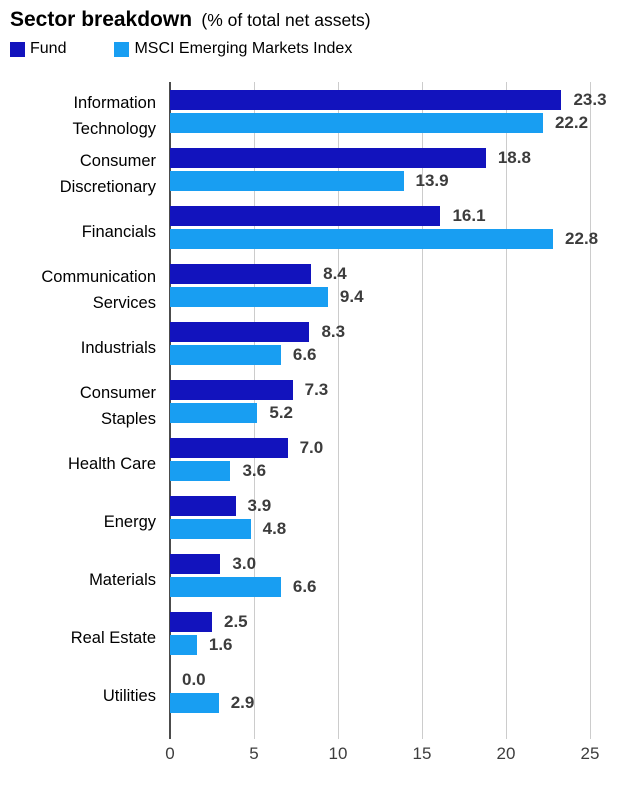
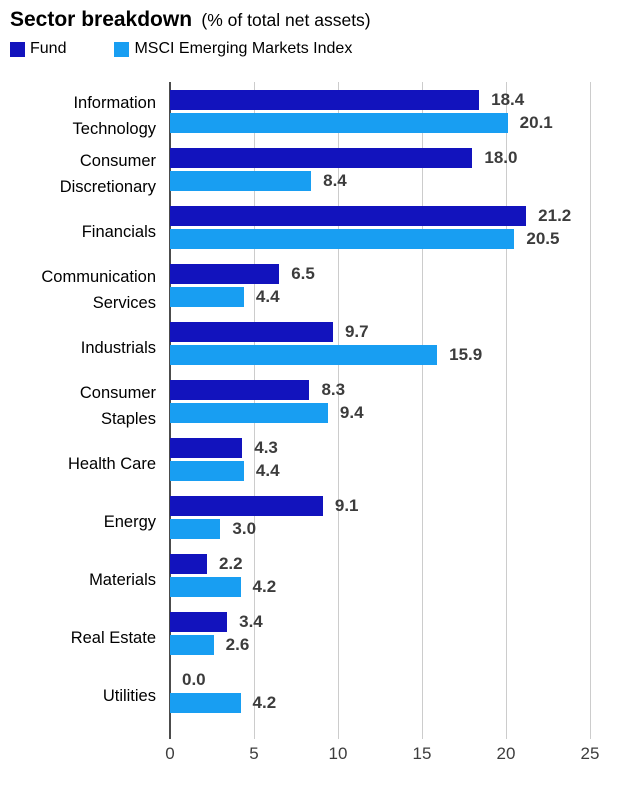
Fund/Information Technology: 23.3 -> 18.4
MSCI Emerging Markets Index/Information Technology: 22.2 -> 20.1
Fund/Consumer Discretionary: 18.8 -> 18.0
MSCI Emerging Markets Index/Consumer Discretionary: 13.9 -> 8.4
Fund/Financials: 16.1 -> 21.2
MSCI Emerging Markets Index/Financials: 22.8 -> 20.5
Fund/Communication Services: 8.4 -> 6.5
MSCI Emerging Markets Index/Communication Services: 9.4 -> 4.4
Fund/Industrials: 8.3 -> 9.7
MSCI Emerging Markets Index/Industrials: 6.6 -> 15.9
Fund/Consumer Staples: 7.3 -> 8.3
MSCI Emerging Markets Index/Consumer Staples: 5.2 -> 9.4
Fund/Health Care: 7.0 -> 4.3
MSCI Emerging Markets Index/Health Care: 3.6 -> 4.4
Fund/Energy: 3.9 -> 9.1
MSCI Emerging Markets Index/Energy: 4.8 -> 3.0
Fund/Materials: 3.0 -> 2.2
MSCI Emerging Markets Index/Materials: 6.6 -> 4.2
Fund/Real Estate: 2.5 -> 3.4
MSCI Emerging Markets Index/Real Estate: 1.6 -> 2.6
MSCI Emerging Markets Index/Utilities: 2.9 -> 4.2
